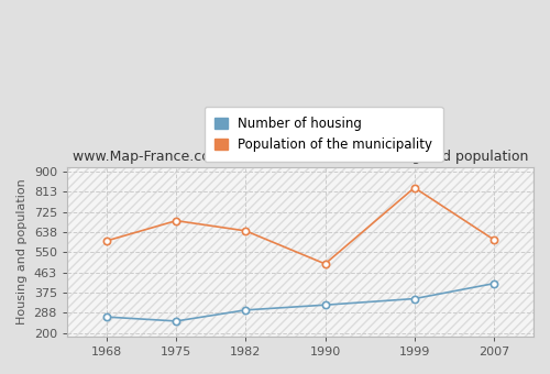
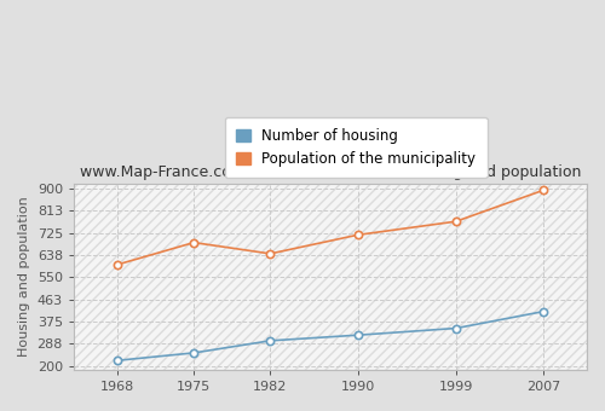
Number of housing/1968: 270 -> 222
Population of the municipality/1990: 500 -> 717
Population of the municipality/1999: 830 -> 770
Population of the municipality/2007: 605 -> 893
